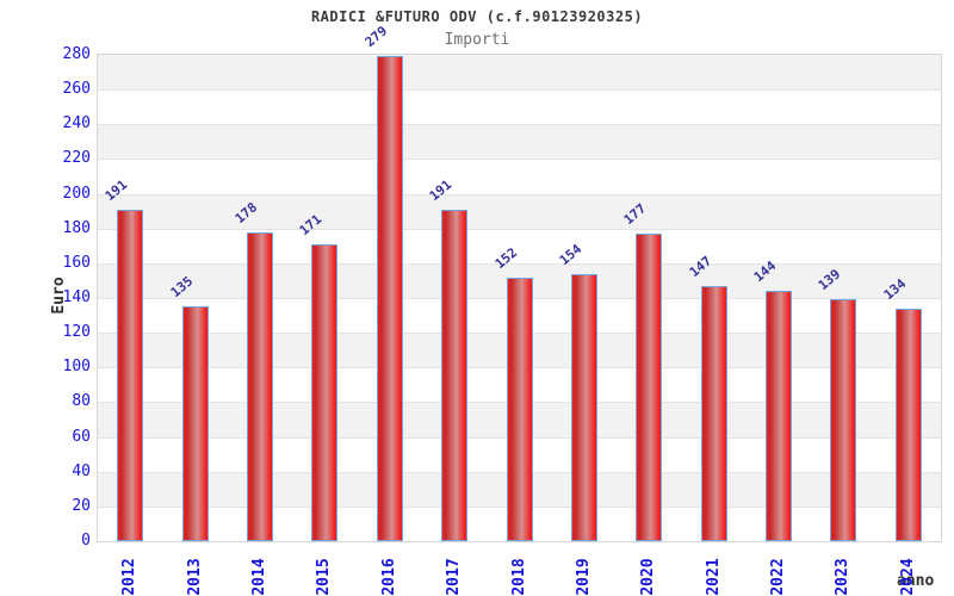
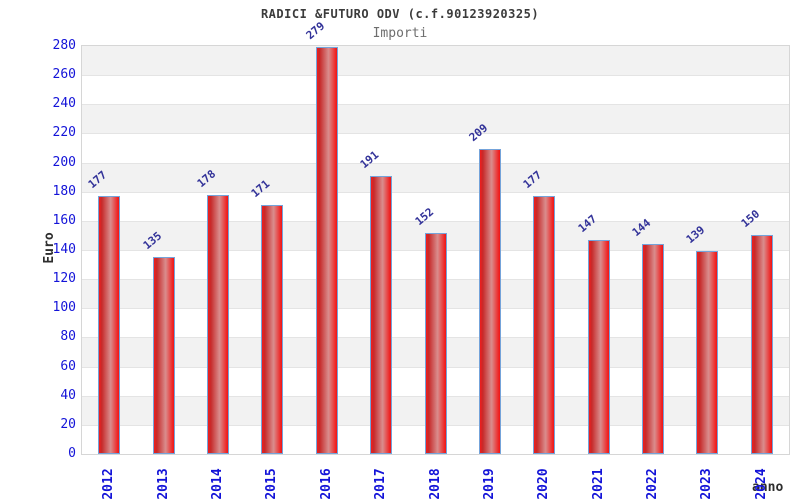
2012: 191 -> 177
2019: 154 -> 209
2024: 134 -> 150
